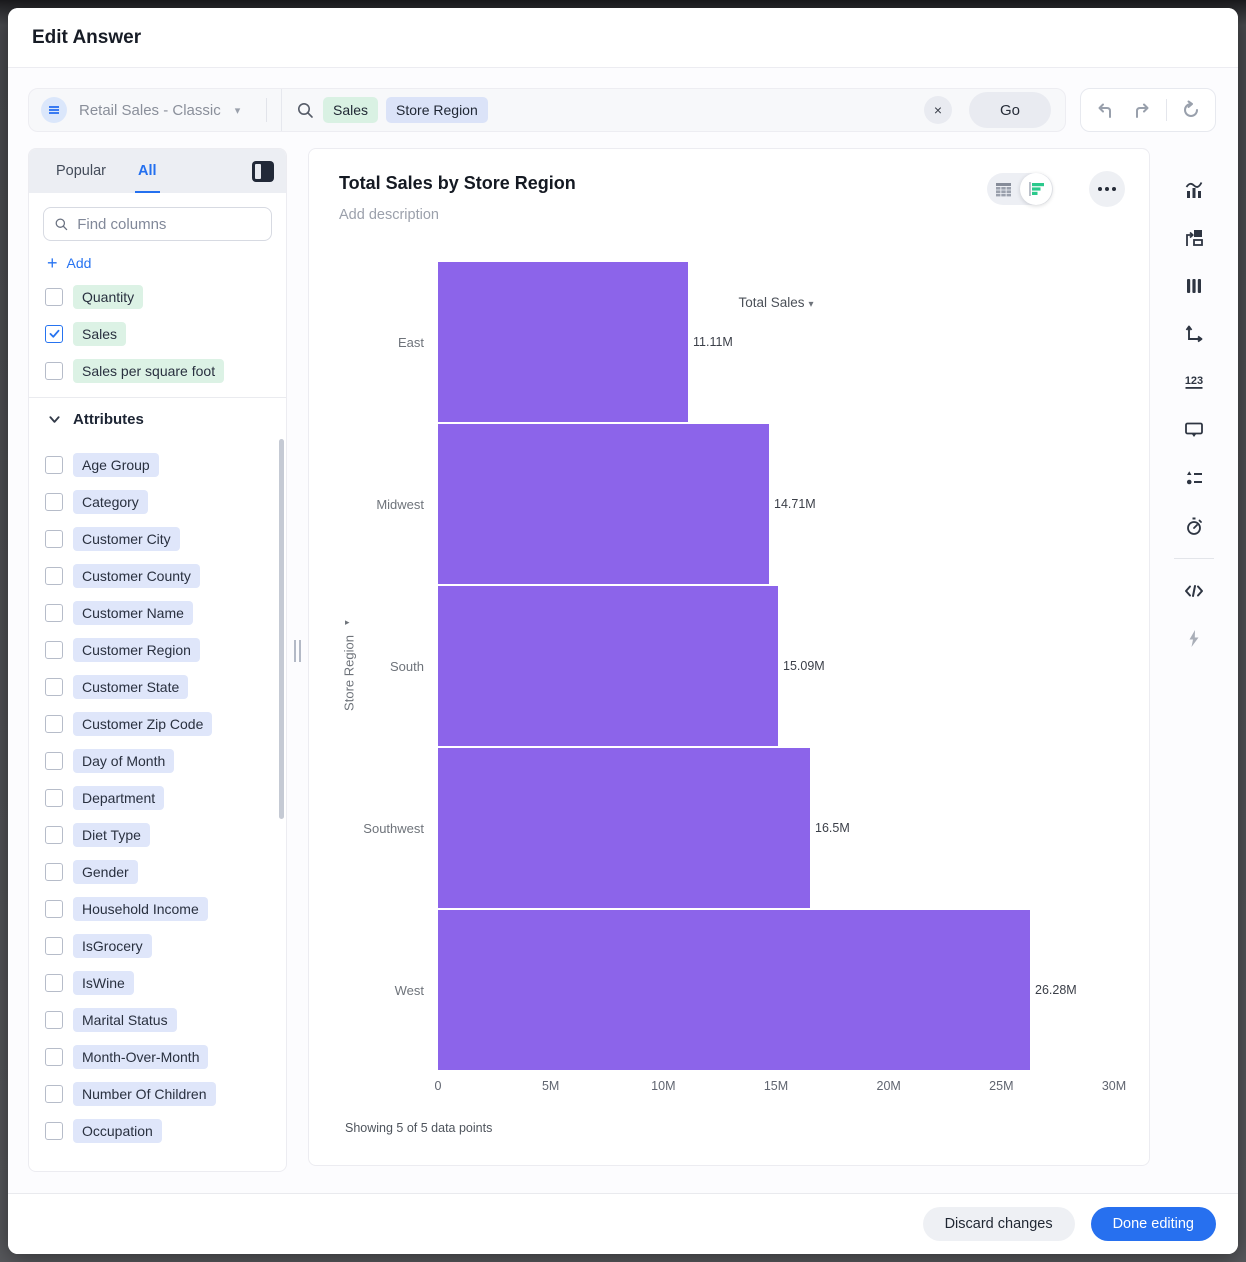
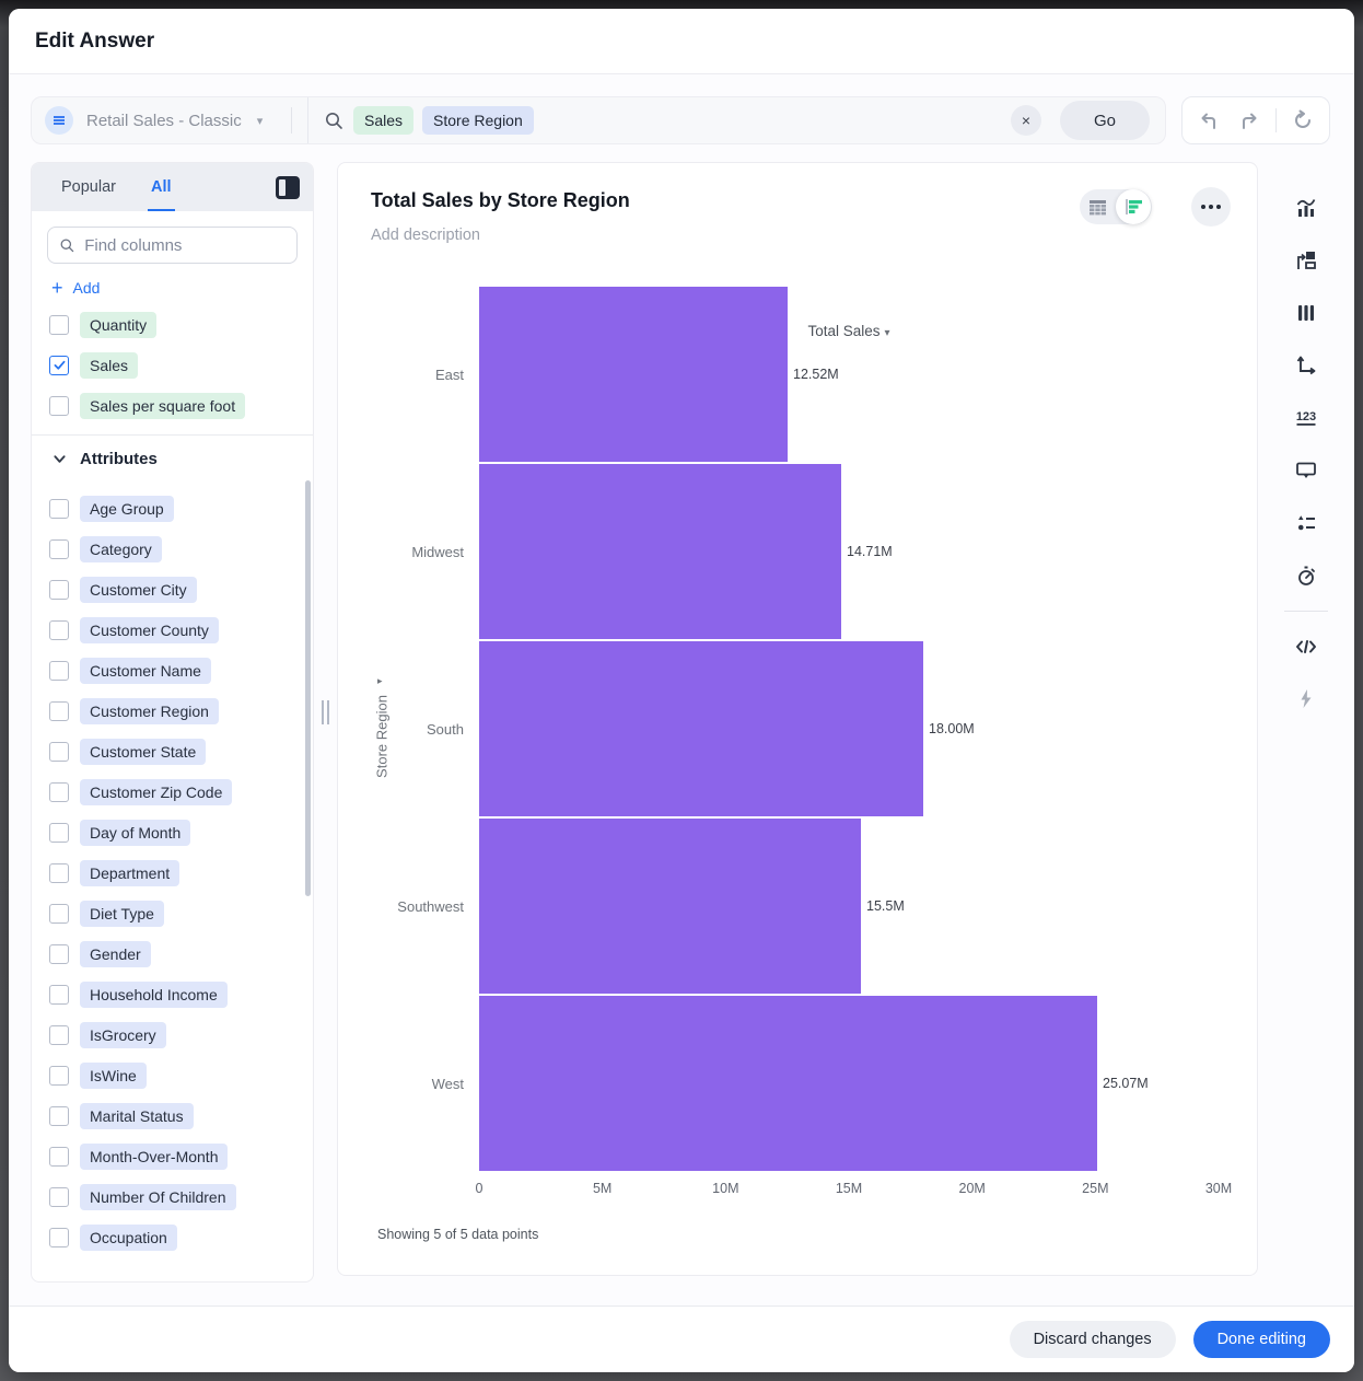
East: 11.11M -> 12.52M
South: 15.09M -> 18.00M
Southwest: 16.5M -> 15.5M
West: 26.28M -> 25.07M
